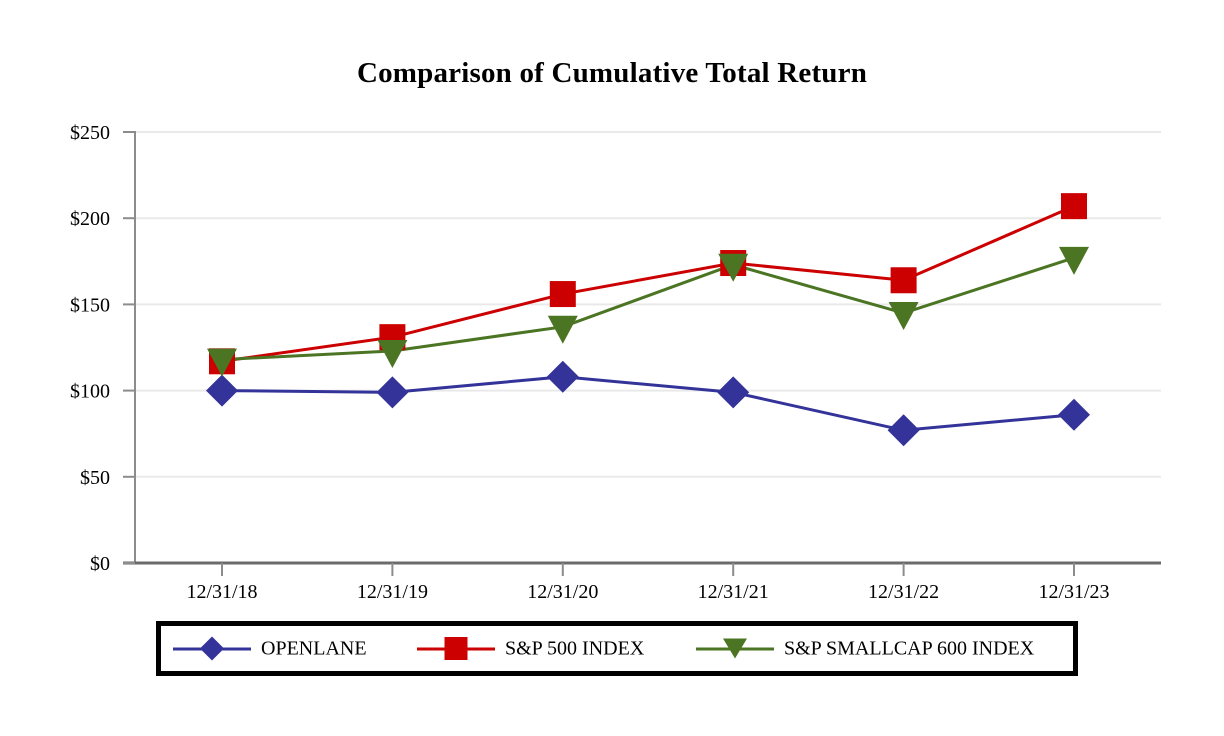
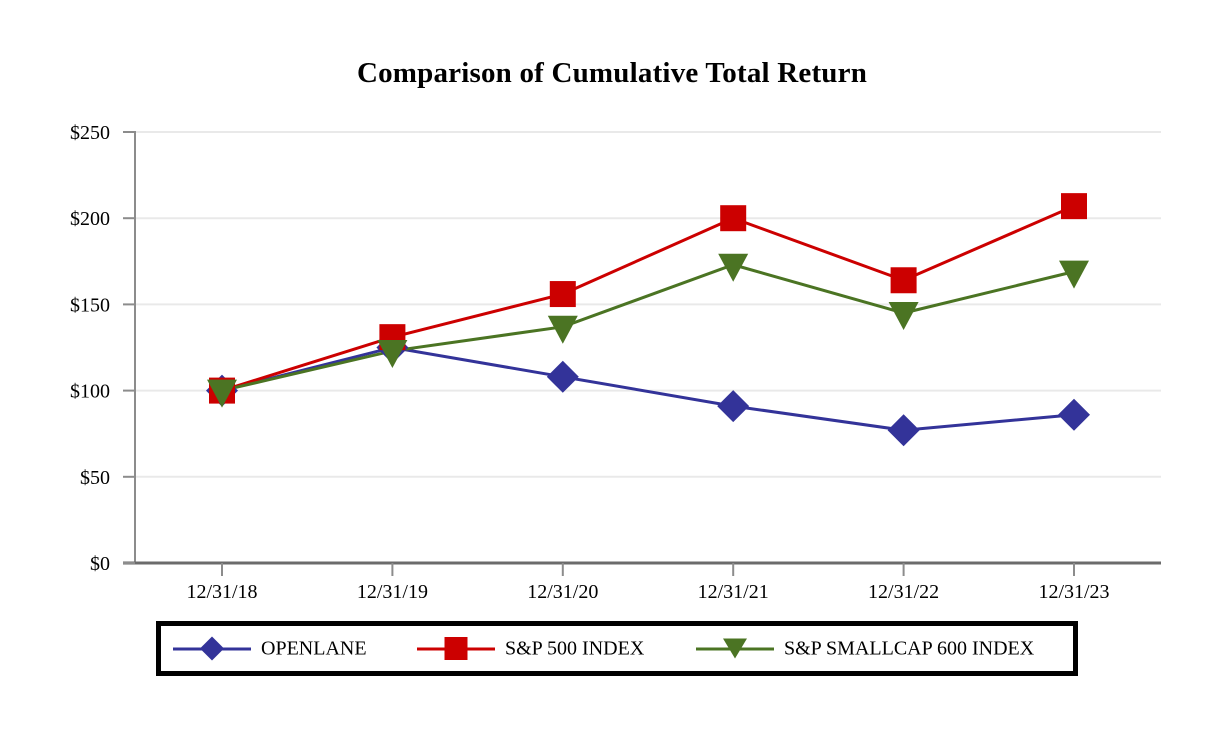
S&P 500 INDEX/12/31/18: $117 -> $100
S&P SMALLCAP 600 INDEX/12/31/18: $118 -> $100
OPENLANE/12/31/19: $99 -> $125
OPENLANE/12/31/21: $99 -> $91
S&P 500 INDEX/12/31/21: $174 -> $200
S&P SMALLCAP 600 INDEX/12/31/23: $177 -> $169
